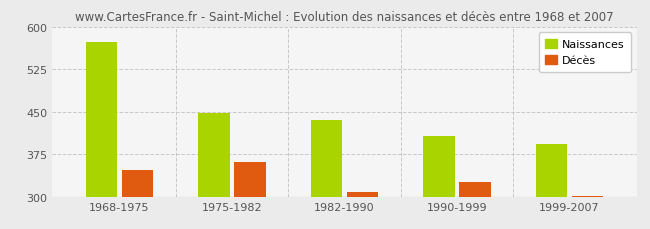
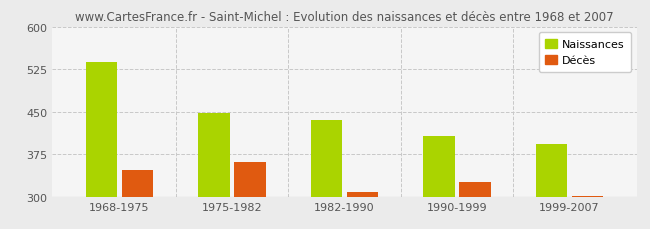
Naissances/1968-1975: 572 -> 537
